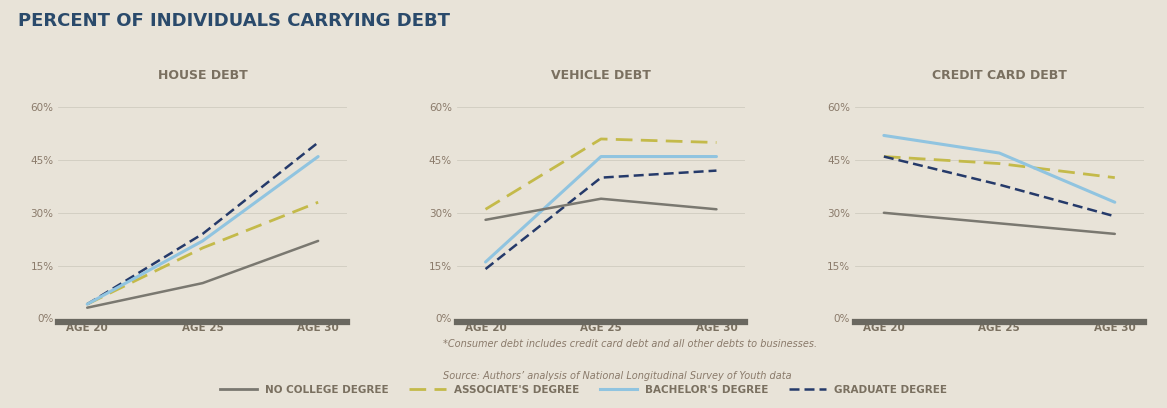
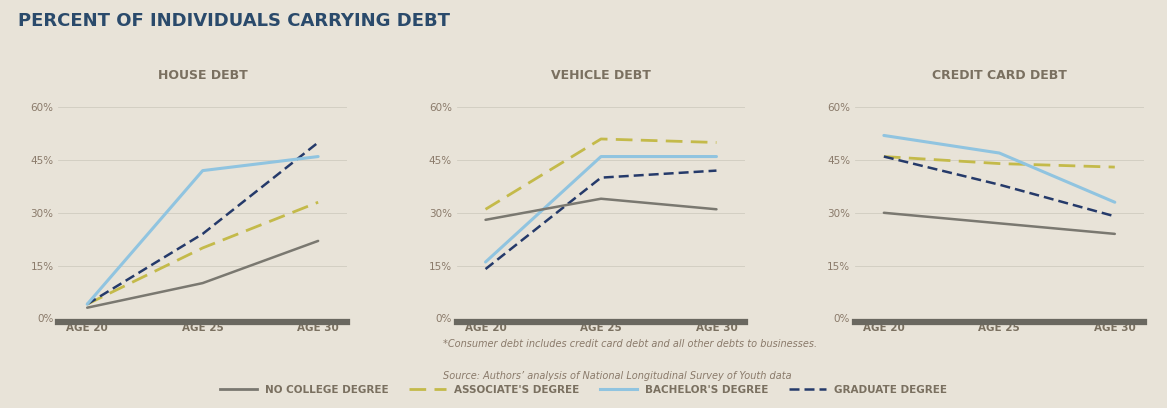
HOUSE DEBT/BACHELOR'S DEGREE/AGE 25: 22% -> 42%
CREDIT CARD DEBT/ASSOCIATE'S DEGREE/AGE 30: 40% -> 43%
